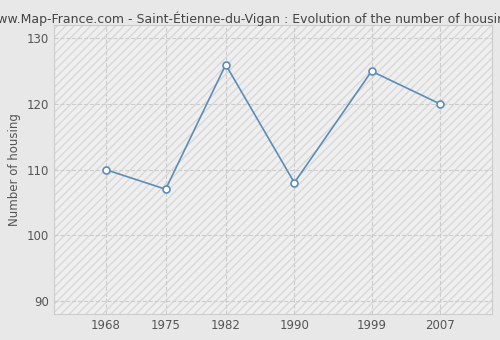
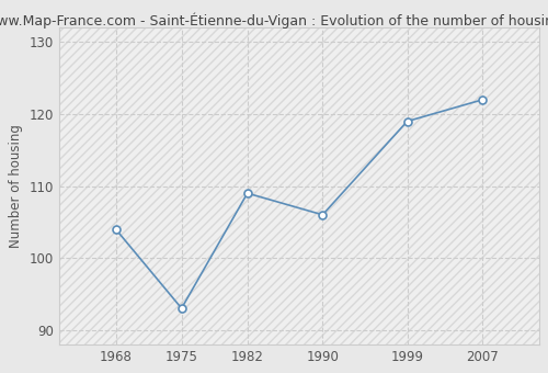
1968: 110 -> 104
1975: 107 -> 93
1982: 126 -> 109
1990: 108 -> 106
1999: 125 -> 119
2007: 120 -> 122
